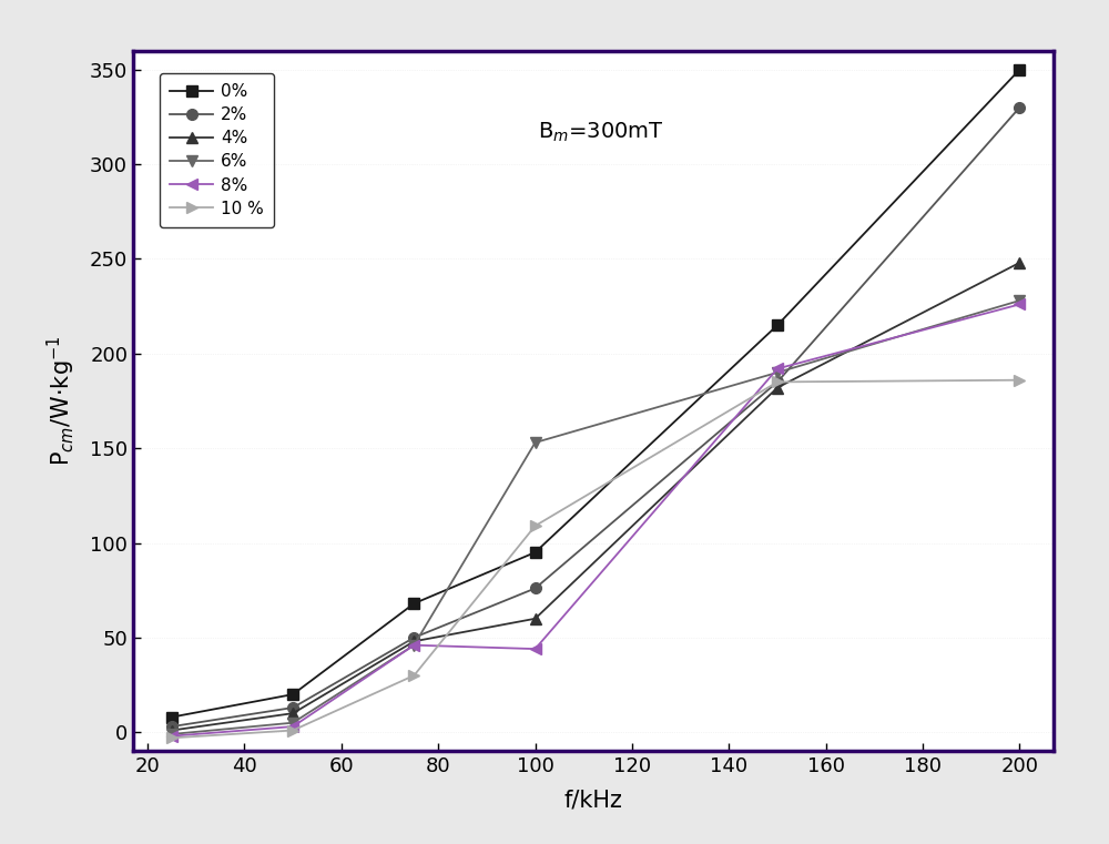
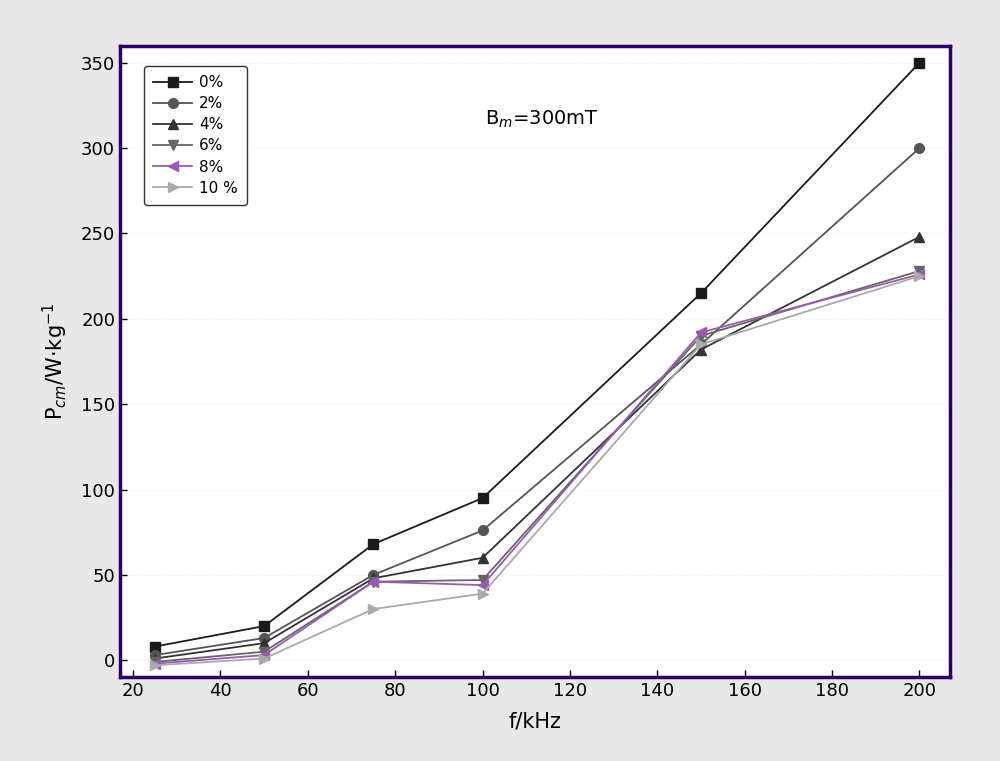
6%/100: 153 -> 47
10 %/100: 109 -> 39
2%/200: 330 -> 300
10 %/200: 186 -> 225
